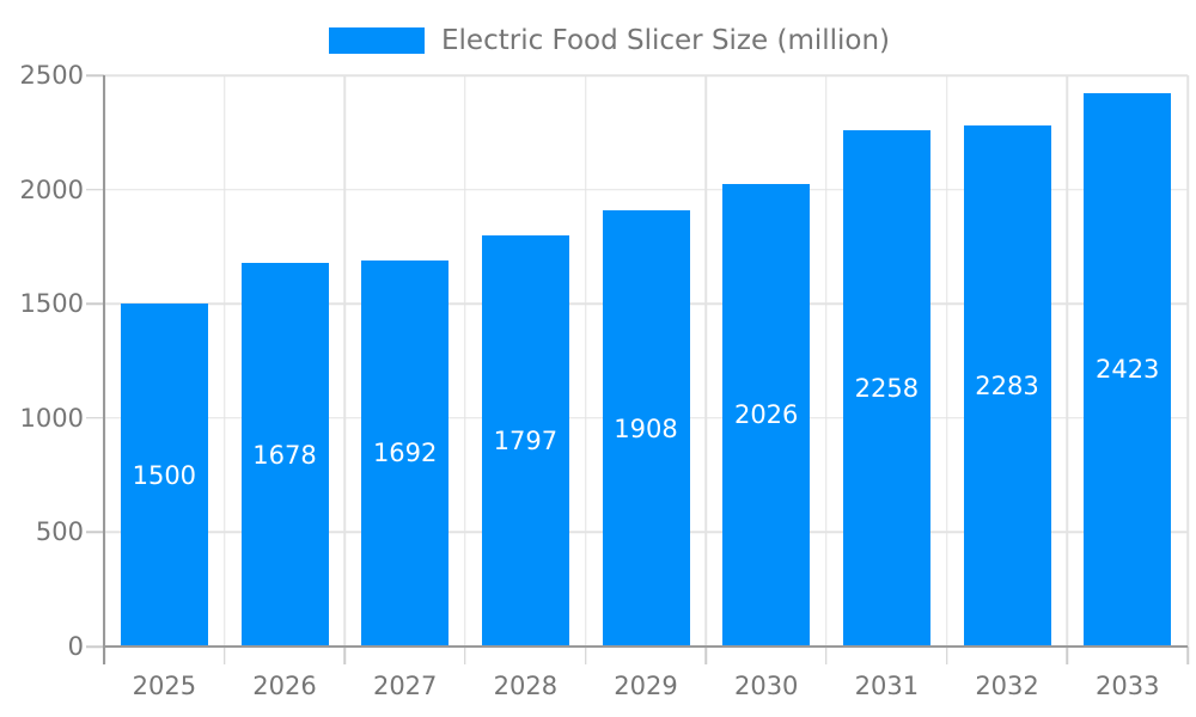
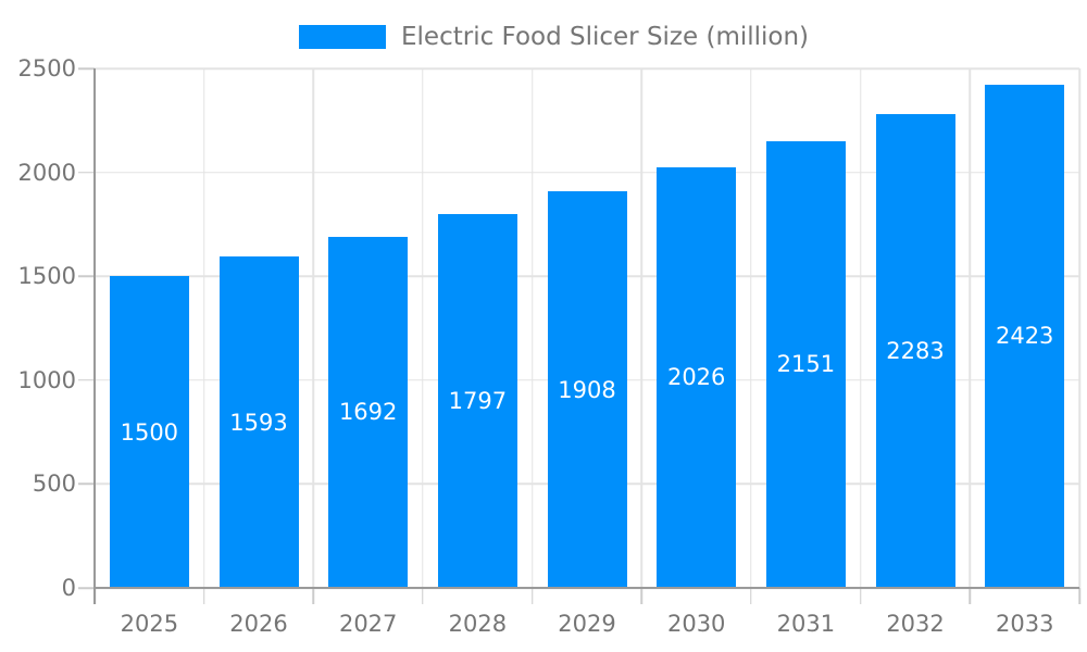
2026: 1678 -> 1593
2031: 2258 -> 2151
